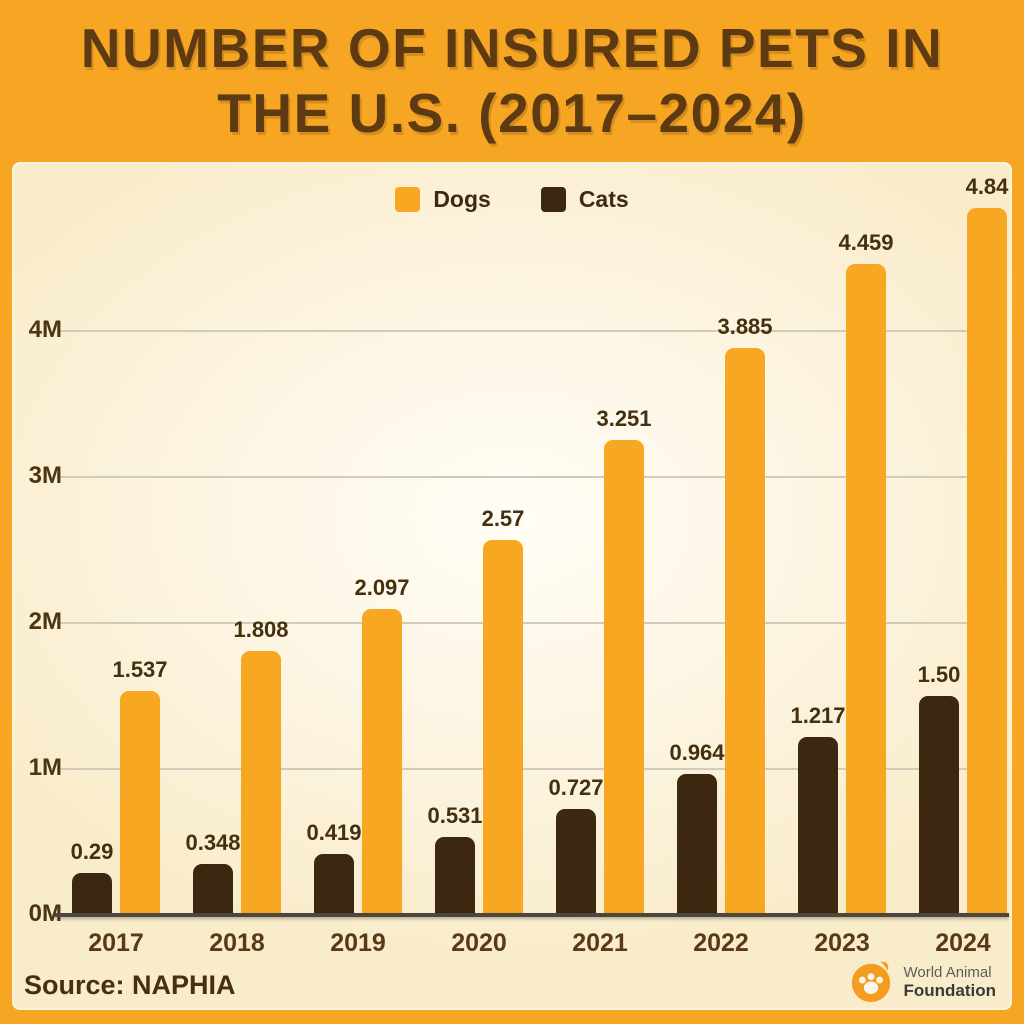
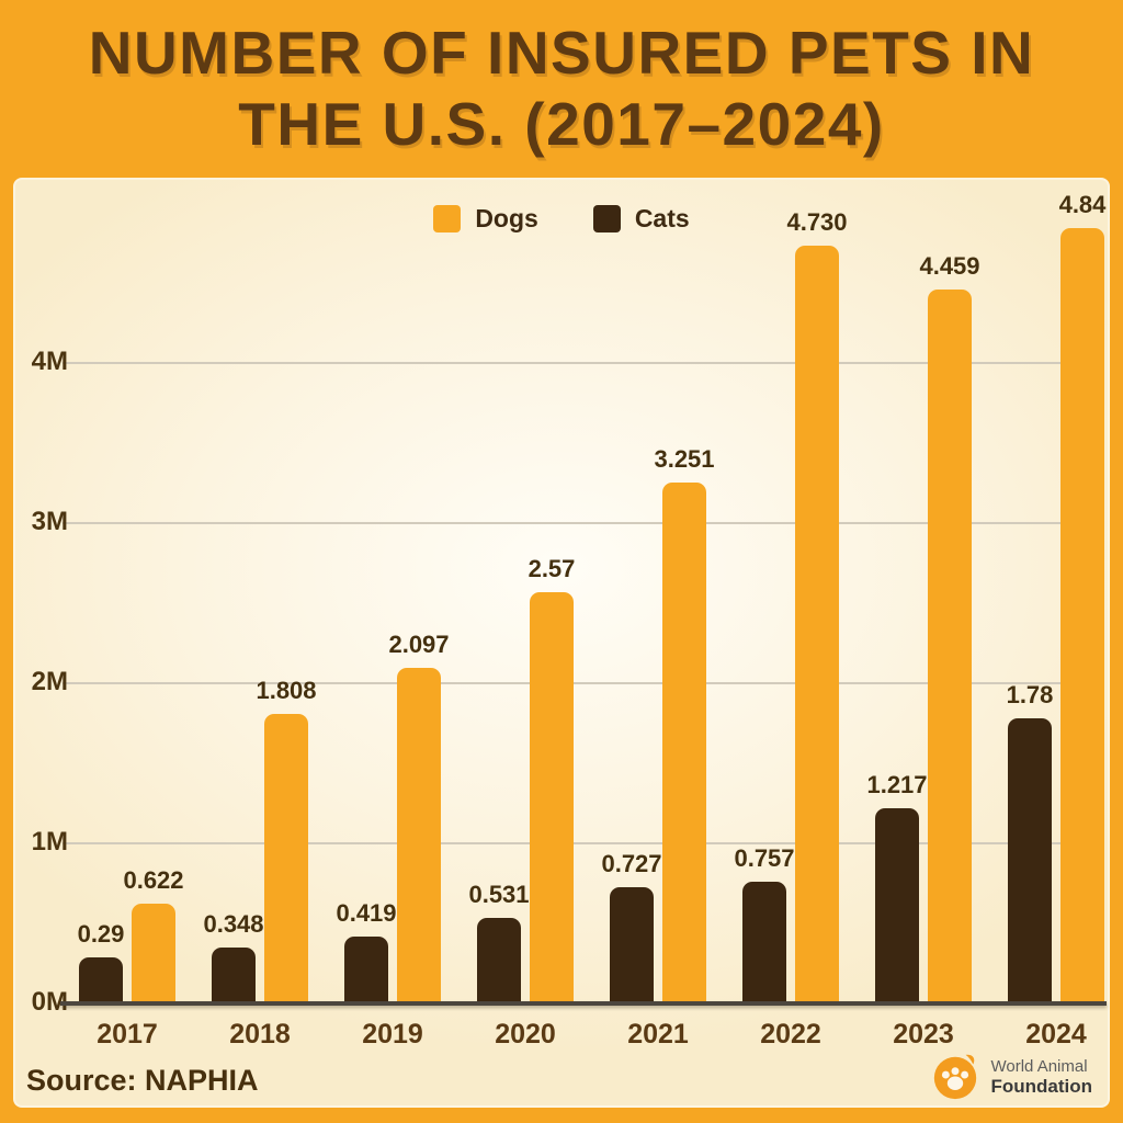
Dogs/2017: 1.537 -> 0.622
Dogs/2022: 3.885 -> 4.730
Cats/2022: 0.964 -> 0.757
Cats/2024: 1.50 -> 1.78
